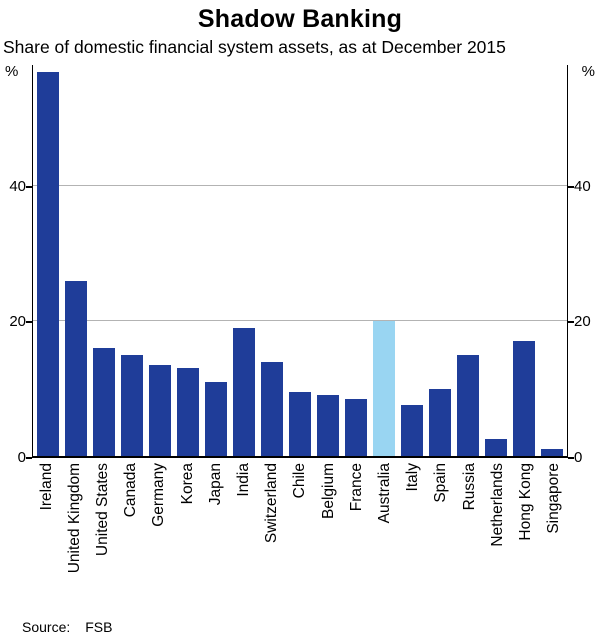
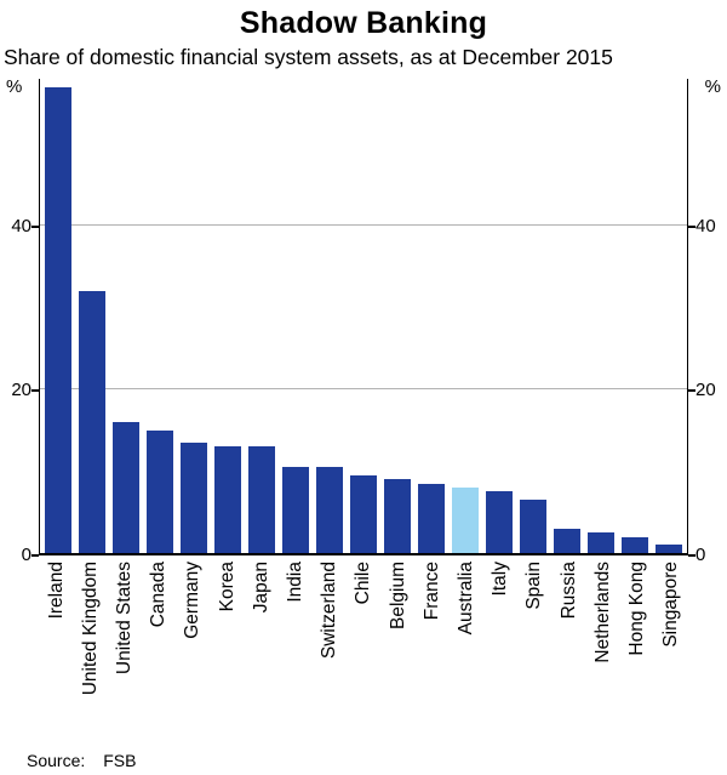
United Kingdom: 26 -> 32
Japan: 11 -> 13
India: 19 -> 10
Switzerland: 14 -> 10
Australia: 20 -> 8
Spain: 10 -> 6
Russia: 15 -> 3
Hong Kong: 17 -> 2
